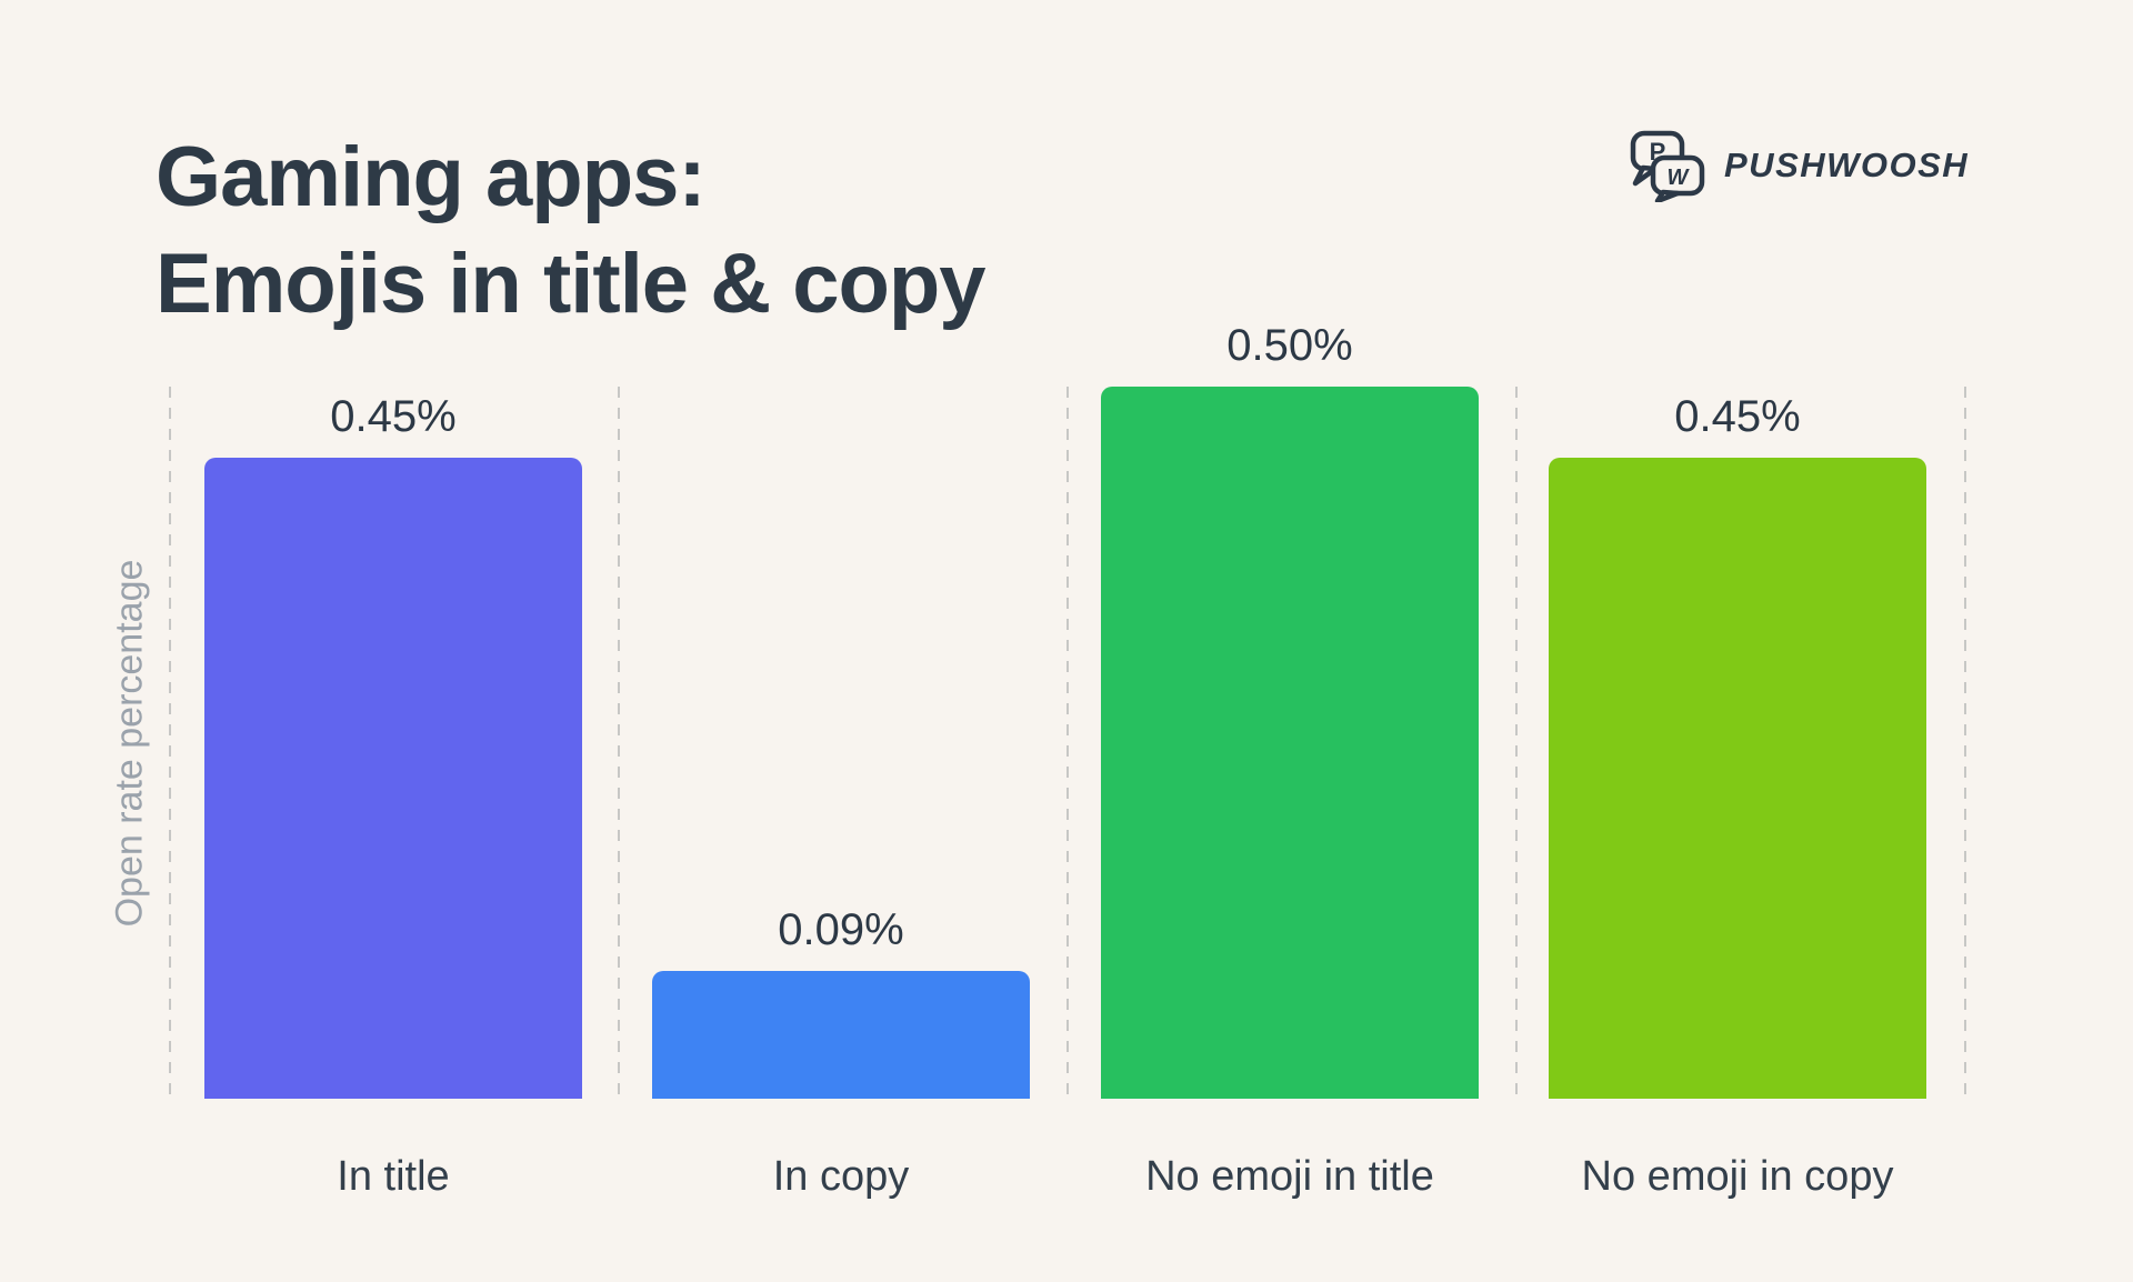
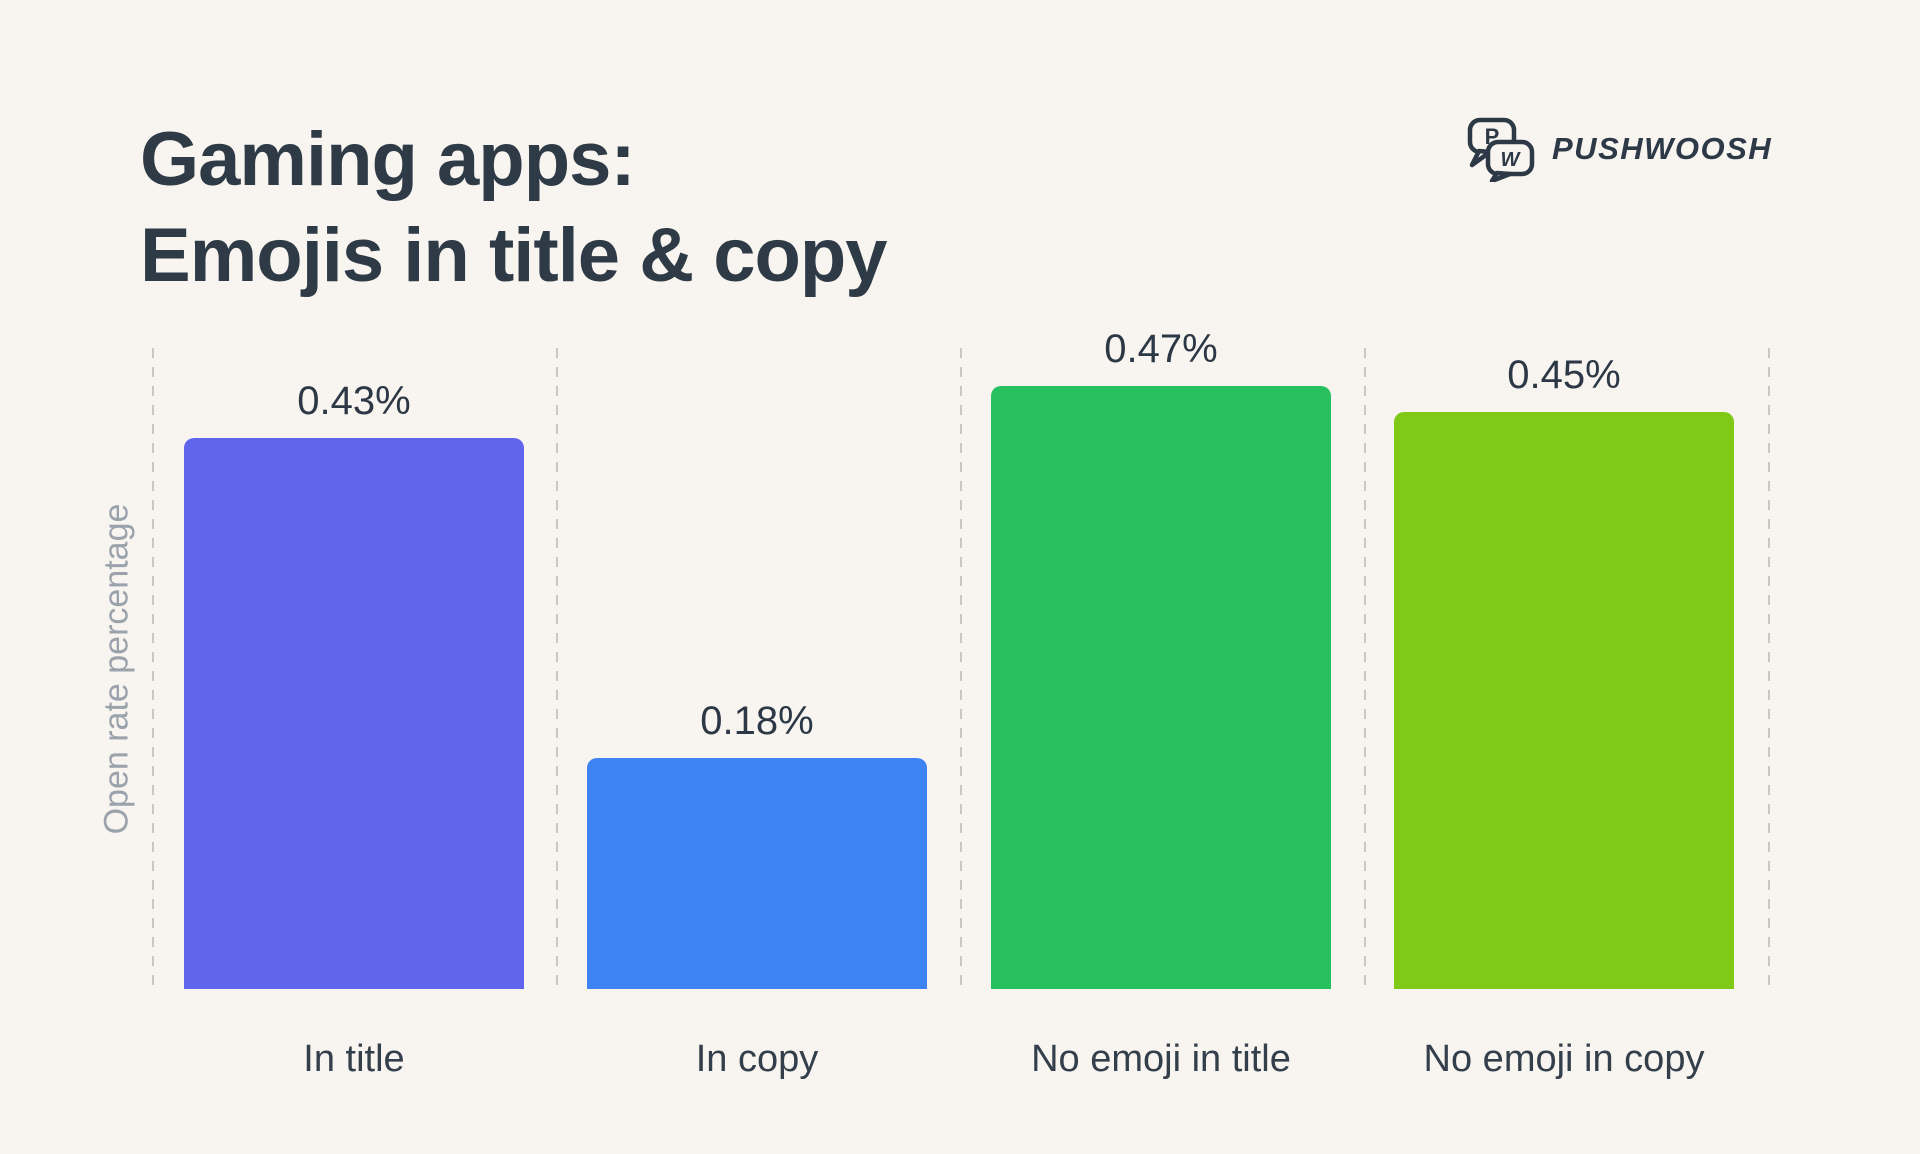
In title: 0.45% -> 0.43%
In copy: 0.09% -> 0.18%
No emoji in title: 0.50% -> 0.47%
